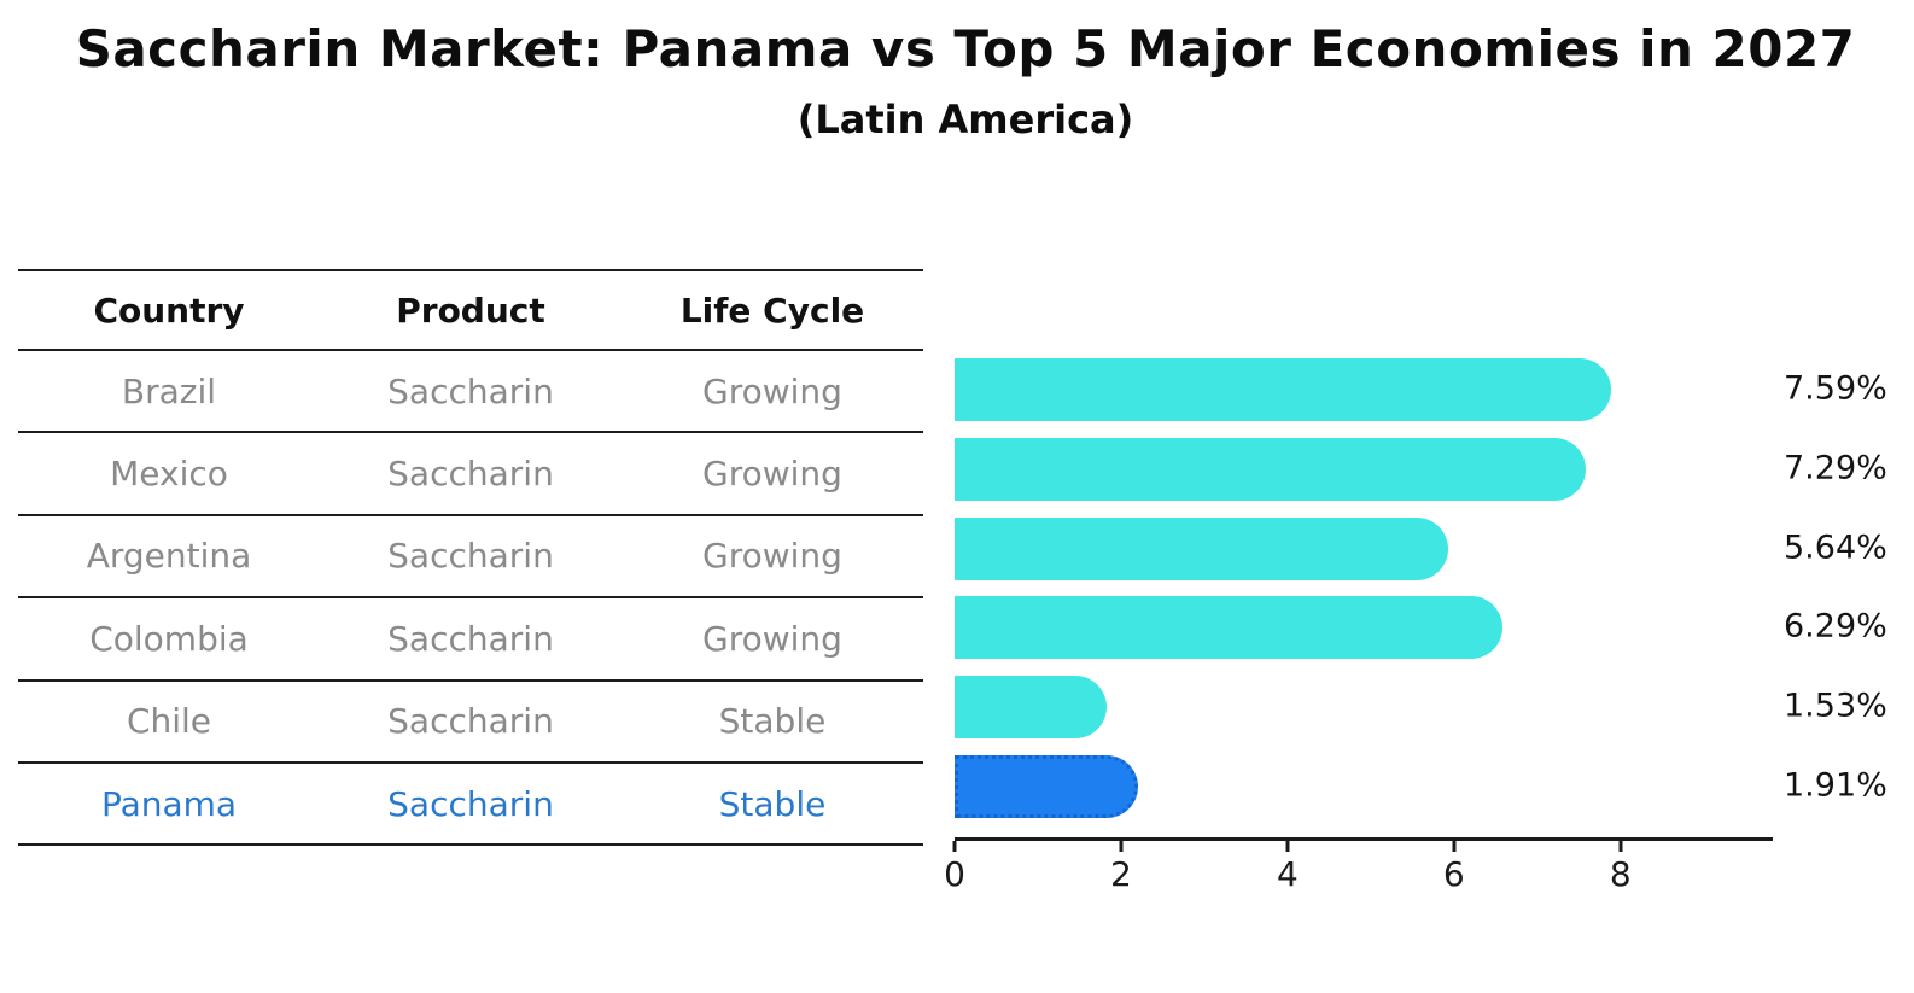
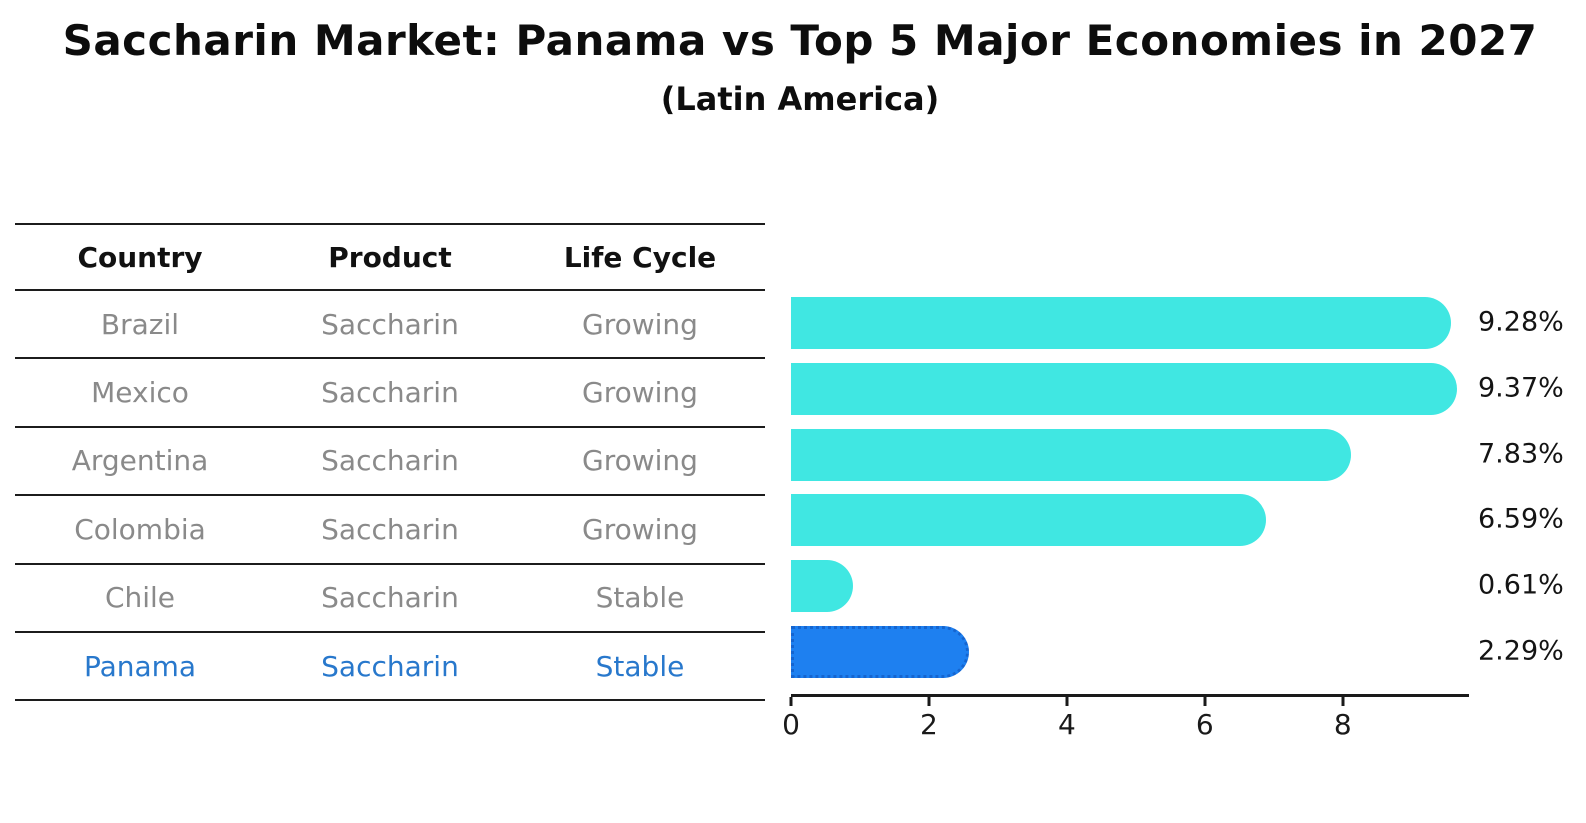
Brazil: 7.59% -> 9.28%
Mexico: 7.29% -> 9.37%
Argentina: 5.64% -> 7.83%
Colombia: 6.29% -> 6.59%
Chile: 1.53% -> 0.61%
Panama: 1.91% -> 2.29%
